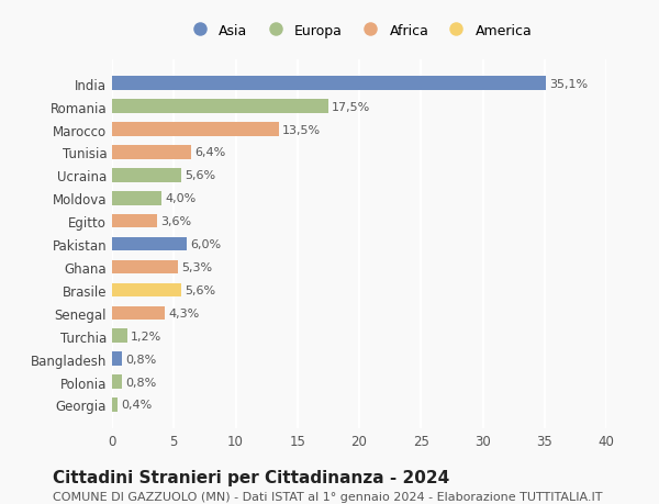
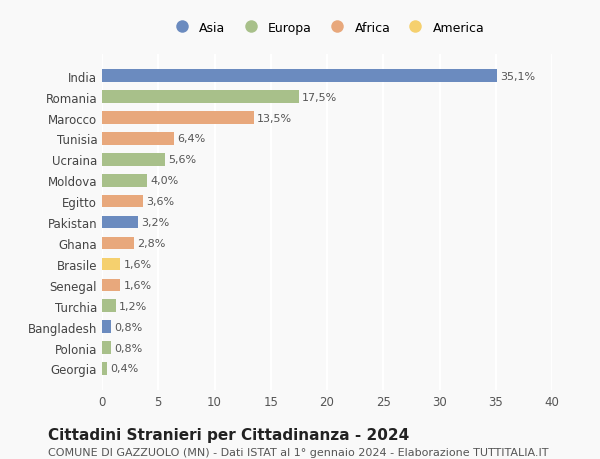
Pakistan: 6,0% -> 3,2%
Ghana: 5,3% -> 2,8%
Brasile: 5,6% -> 1,6%
Senegal: 4,3% -> 1,6%
